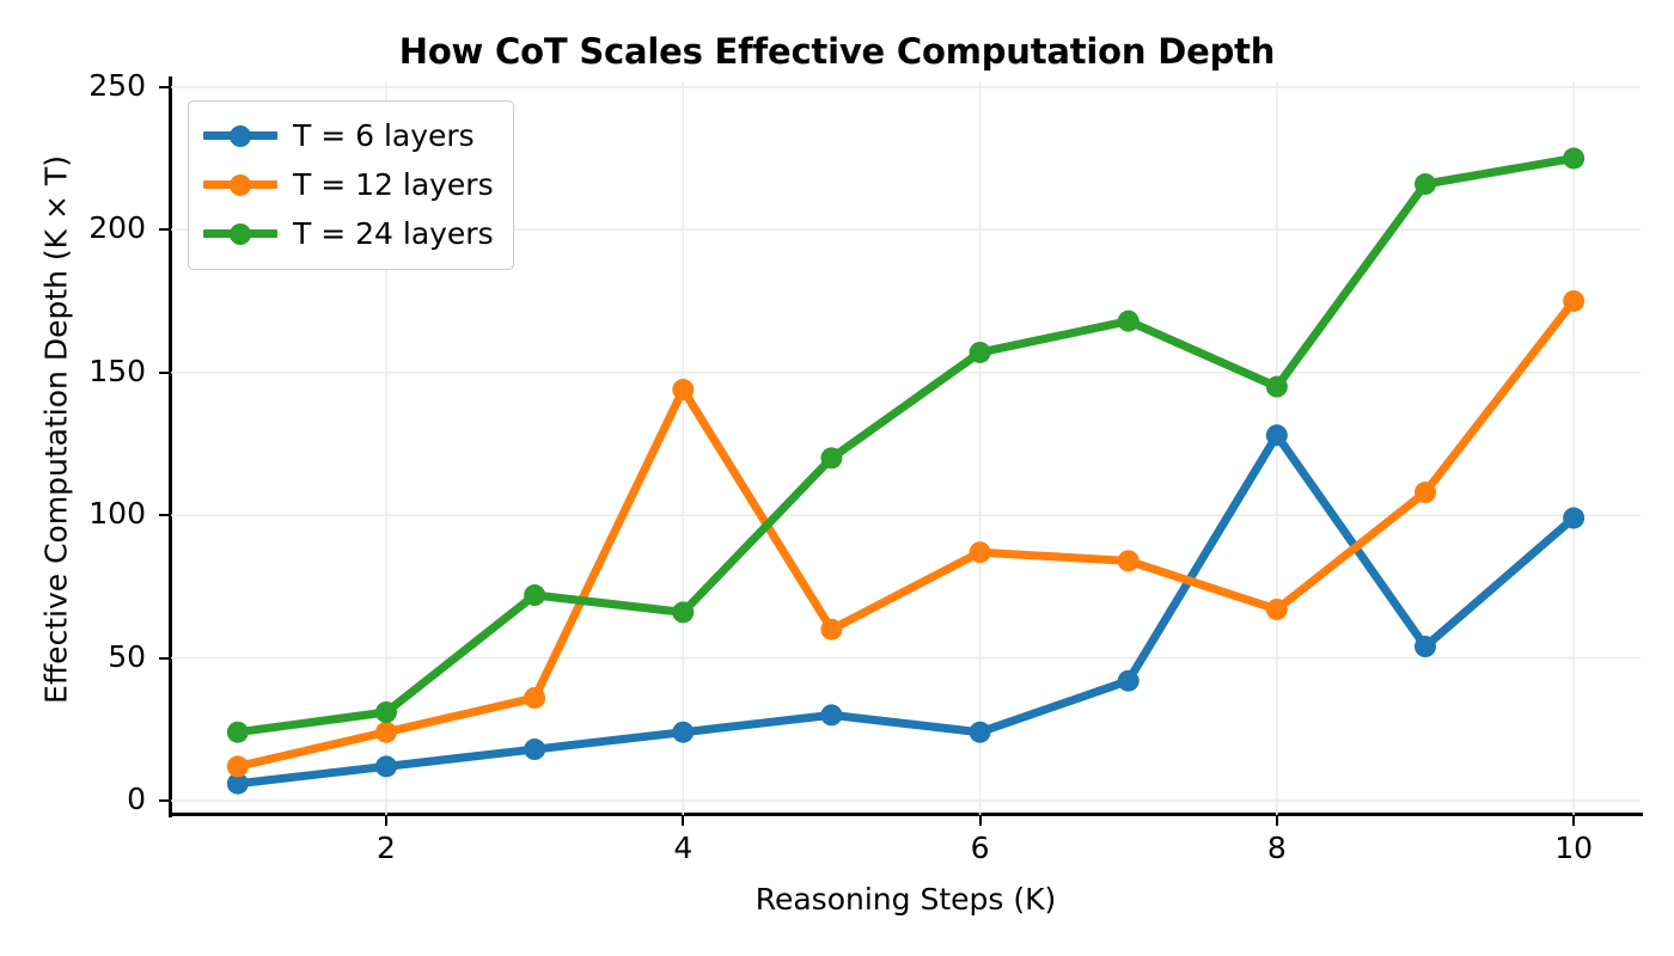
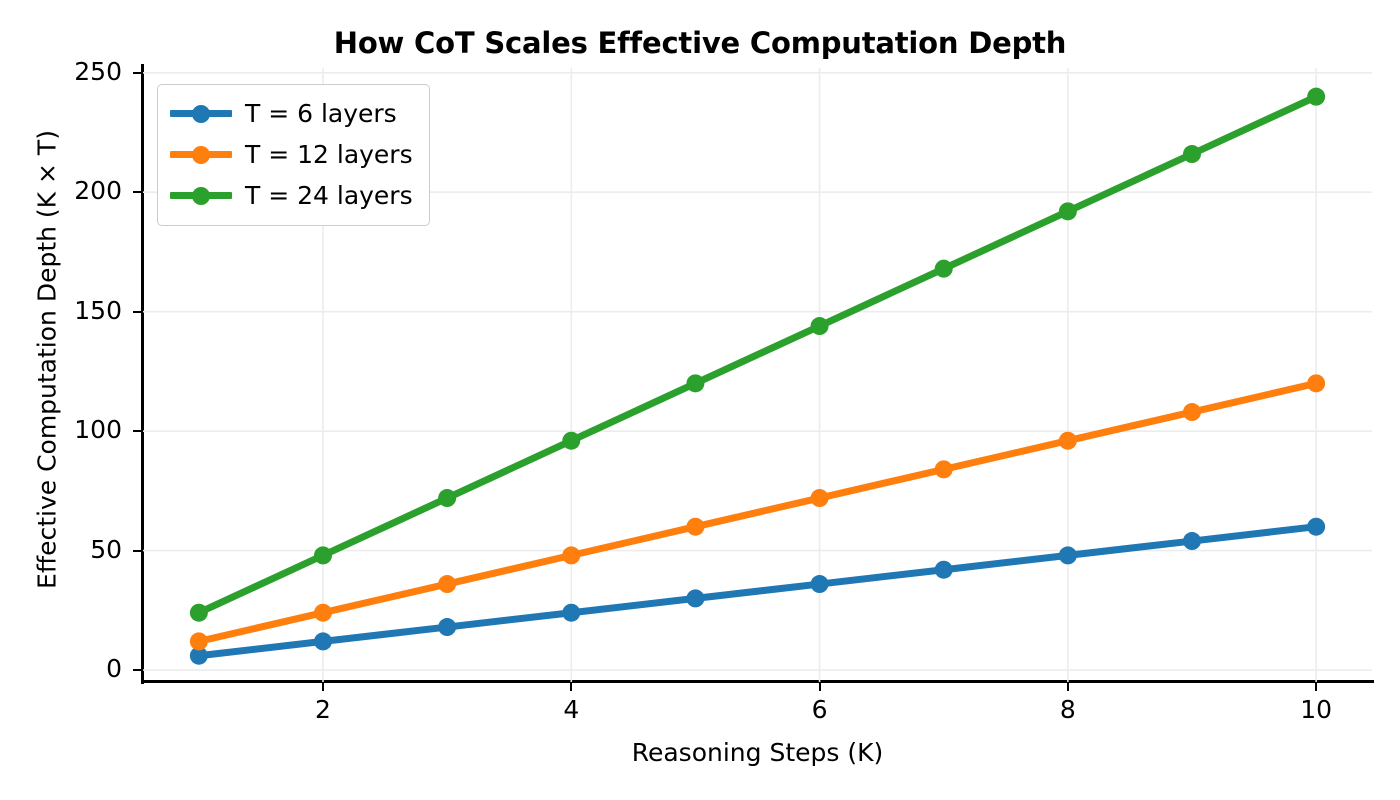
T = 24 layers/2: 31 -> 48
T = 12 layers/4: 144 -> 48
T = 24 layers/4: 66 -> 96
T = 6 layers/6: 24 -> 36
T = 12 layers/6: 87 -> 72
T = 24 layers/6: 157 -> 144
T = 6 layers/8: 128 -> 48
T = 12 layers/8: 67 -> 96
T = 24 layers/8: 145 -> 192
T = 6 layers/10: 99 -> 60
T = 12 layers/10: 175 -> 120
T = 24 layers/10: 225 -> 240
